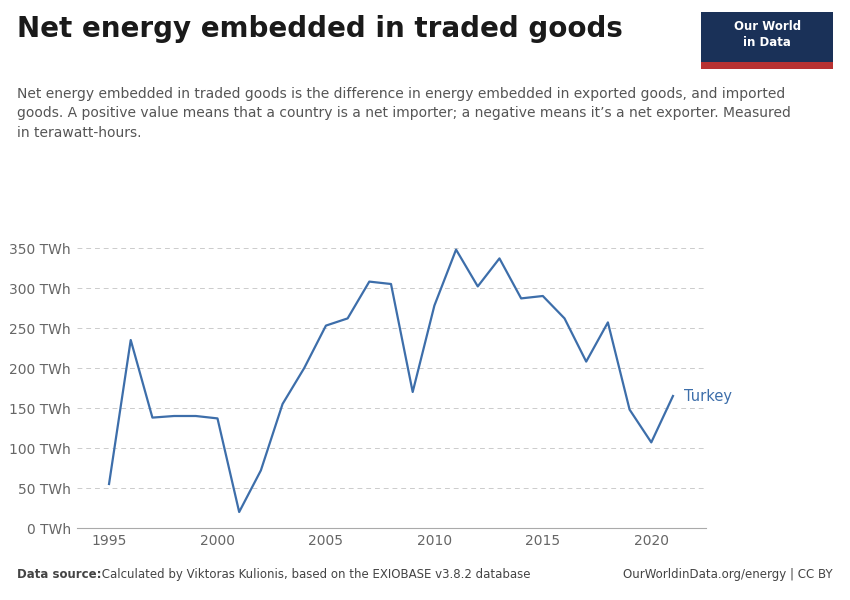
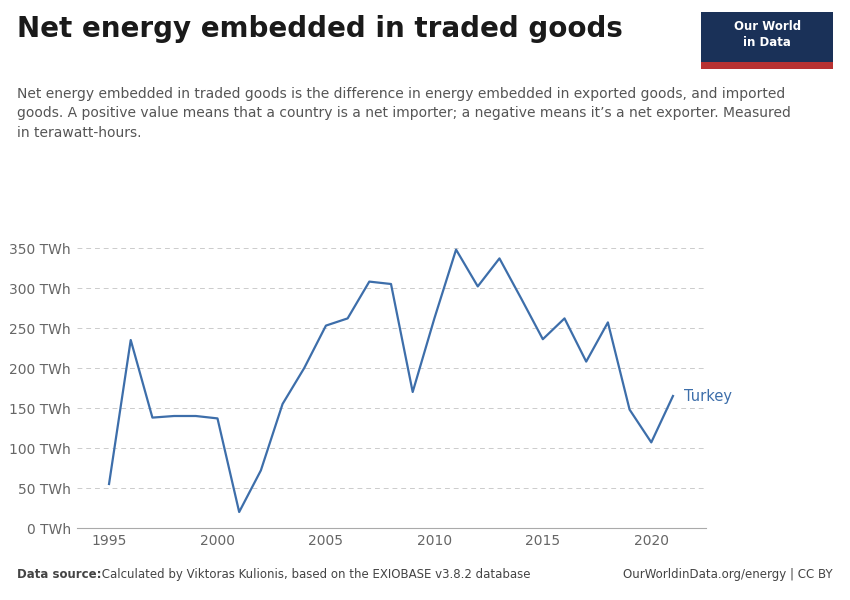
2010: 278 TWh -> 262 TWh
2015: 290 TWh -> 236 TWh
